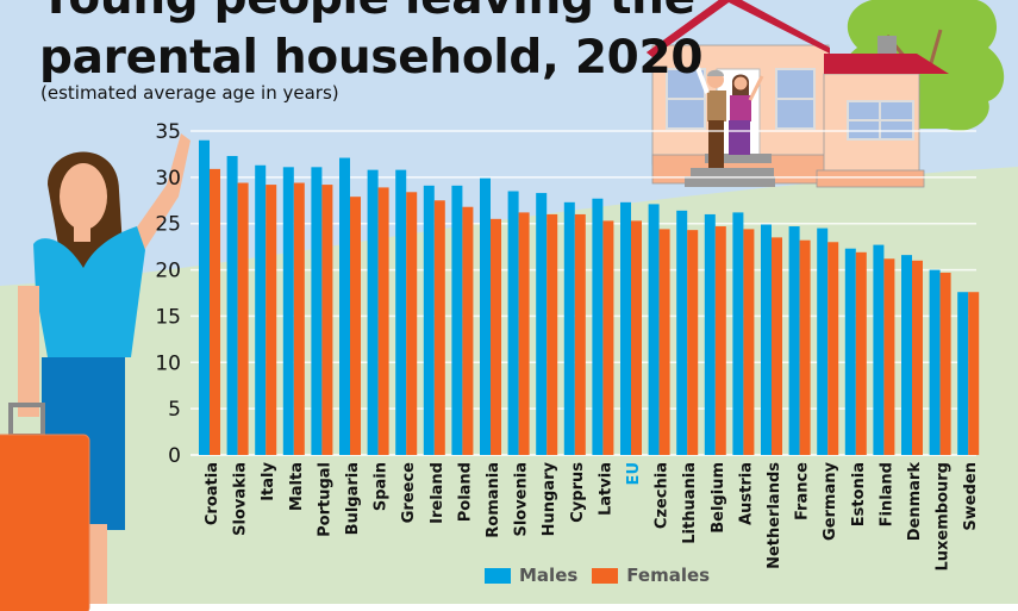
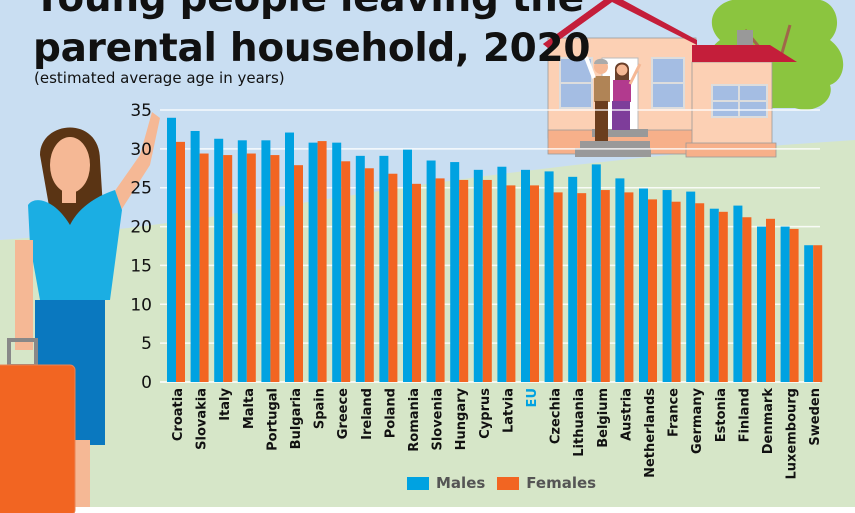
Females/Spain: 29 -> 31
Males/Belgium: 26 -> 28
Males/Denmark: 22 -> 20
